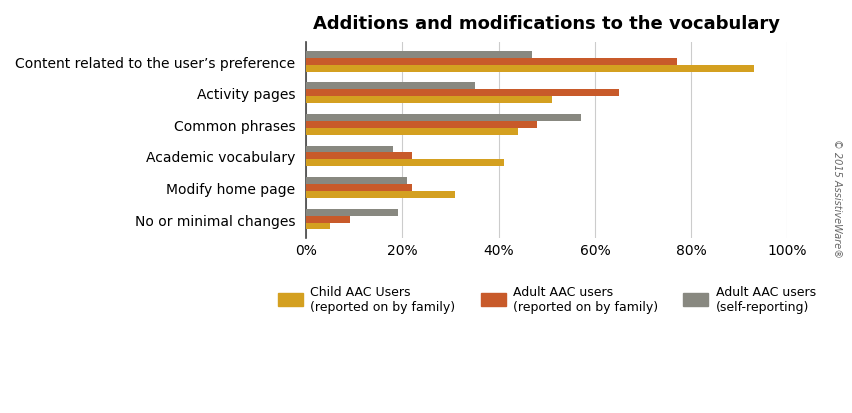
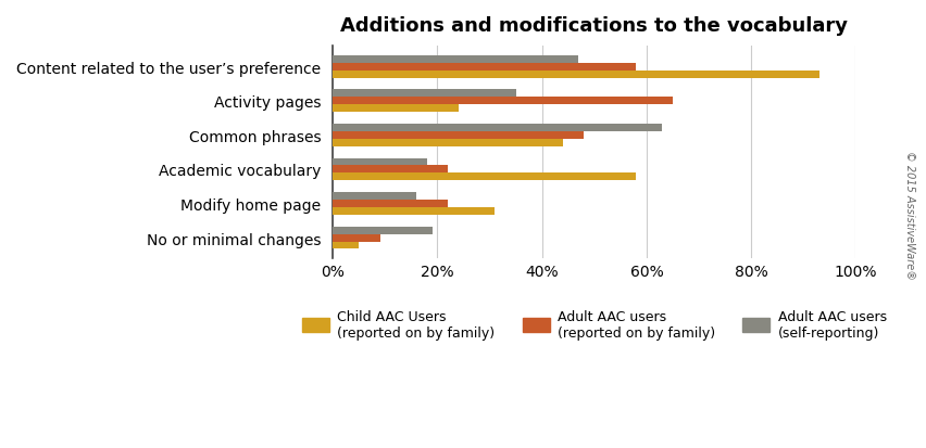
Adult AAC users (reported on by family)/Content related to the user’s preference: 77% -> 58%
Child AAC Users (reported on by family)/Activity pages: 51% -> 24%
Adult AAC users (self-reporting)/Common phrases: 57% -> 63%
Child AAC Users (reported on by family)/Academic vocabulary: 41% -> 58%
Adult AAC users (self-reporting)/Modify home page: 21% -> 16%
